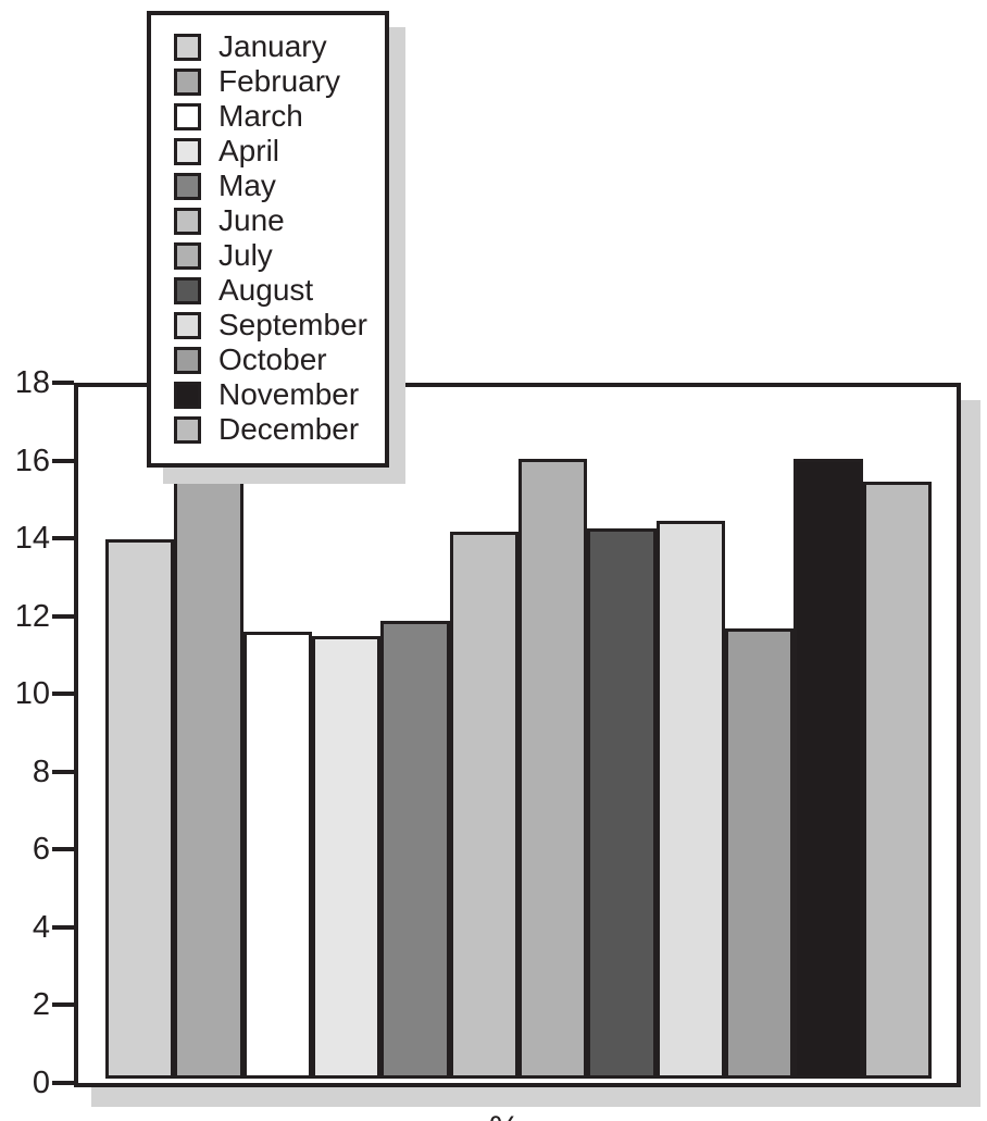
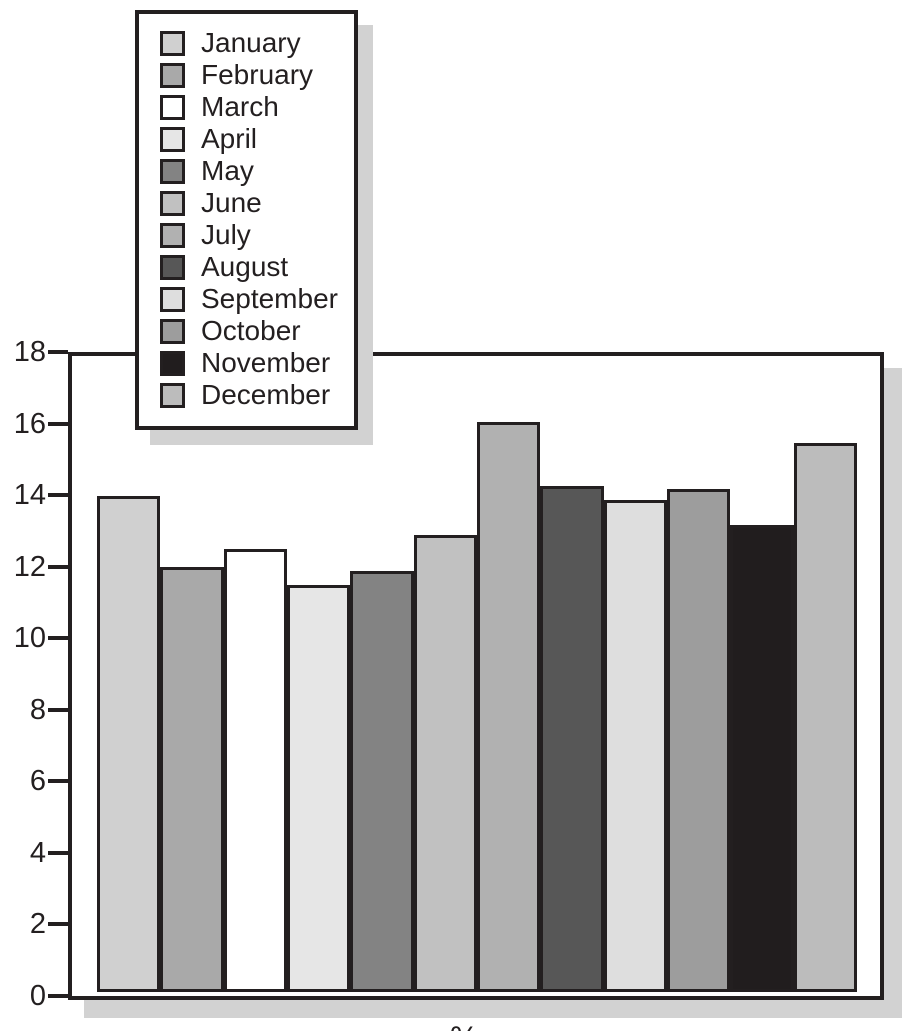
February: 17.1 -> 12.0
March: 11.6 -> 12.5
June: 14.2 -> 12.9
September: 14.5 -> 13.9
October: 11.7 -> 14.2
November: 16.1 -> 13.2
